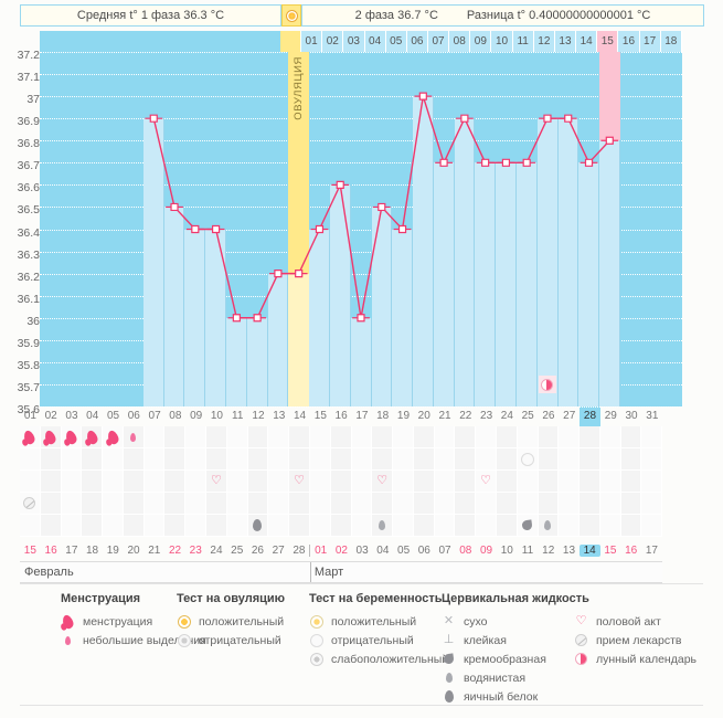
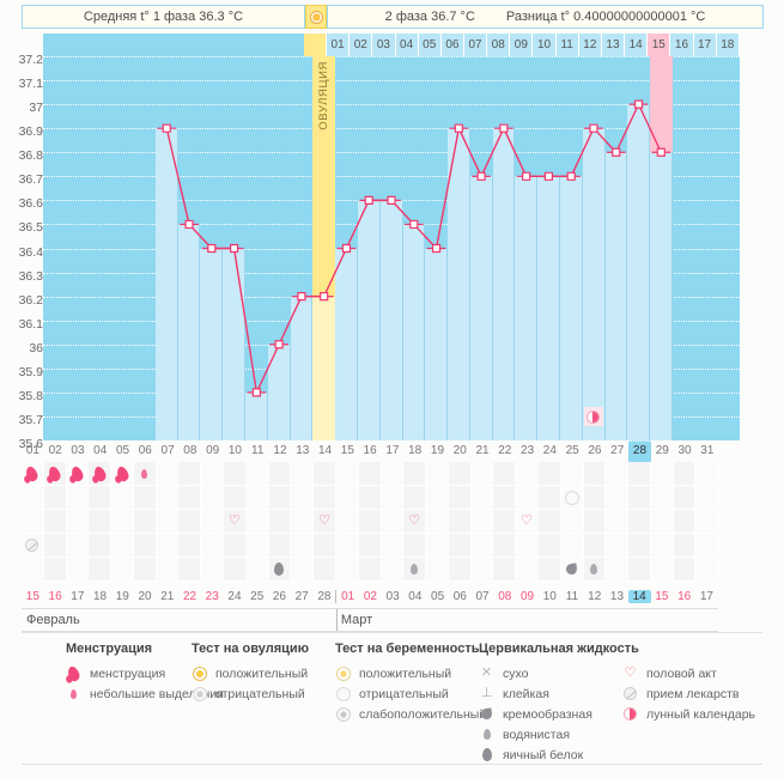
10: 36.0 -> 35.8
16: 36.0 -> 36.6
19: 37.0 -> 36.9
26: 36.9 -> 36.8
27: 36.7 -> 37.0
